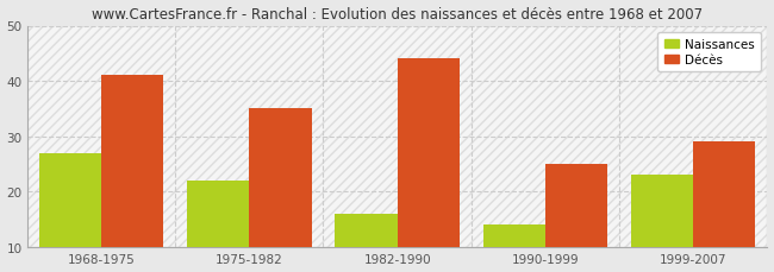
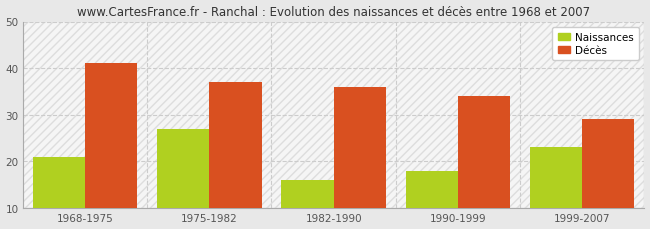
Naissances/1968-1975: 27 -> 21
Naissances/1975-1982: 22 -> 27
Décès/1975-1982: 35 -> 37
Décès/1982-1990: 44 -> 36
Naissances/1990-1999: 14 -> 18
Décès/1990-1999: 25 -> 34
